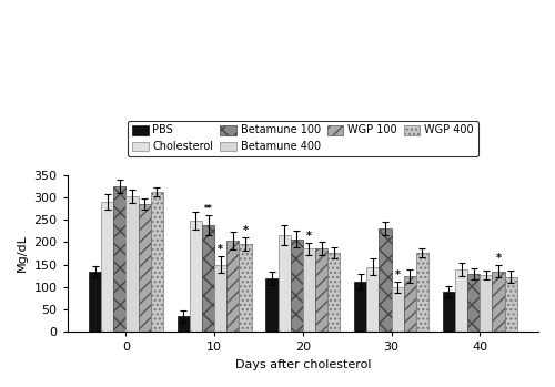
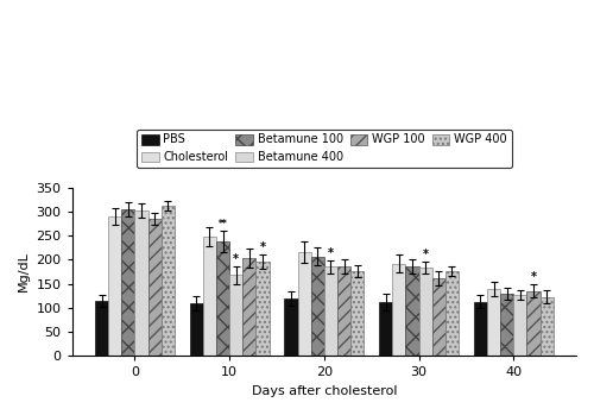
PBS/0: 135 -> 115
Betamune 100/0: 325 -> 305
PBS/10: 35 -> 110
Betamune 400/10: 150 -> 168
Cholesterol/30: 145 -> 192
Betamune 100/30: 230 -> 186
Betamune 400/30: 100 -> 183
WGP 100/30: 125 -> 161
PBS/40: 90 -> 113
